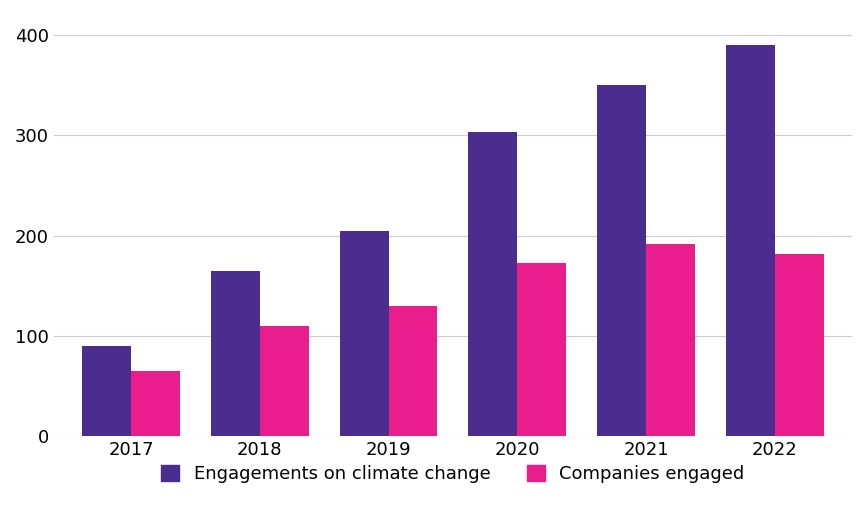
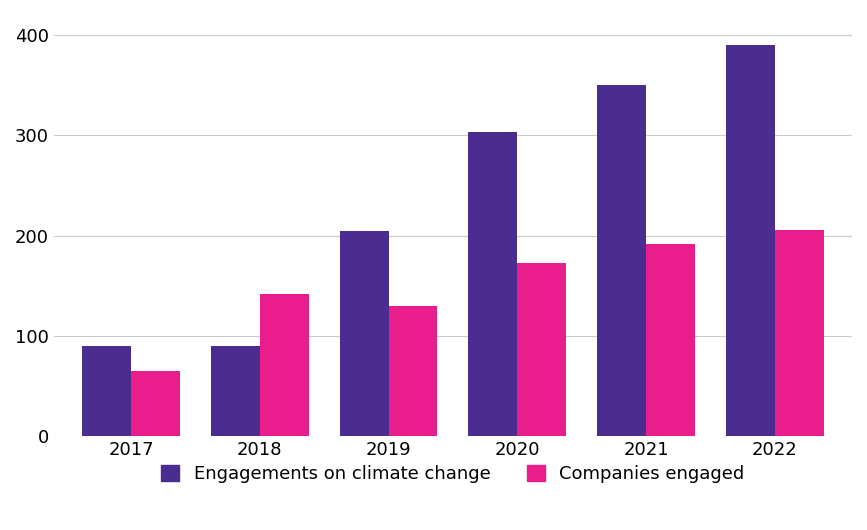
Engagements on climate change/2018: 165 -> 90
Companies engaged/2018: 110 -> 142
Companies engaged/2022: 182 -> 206
